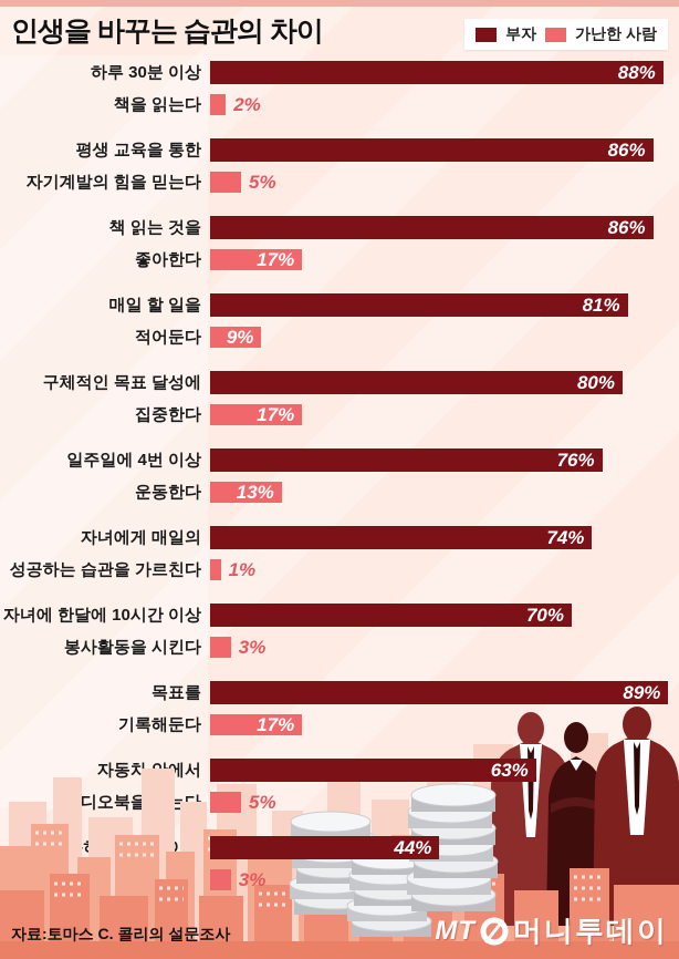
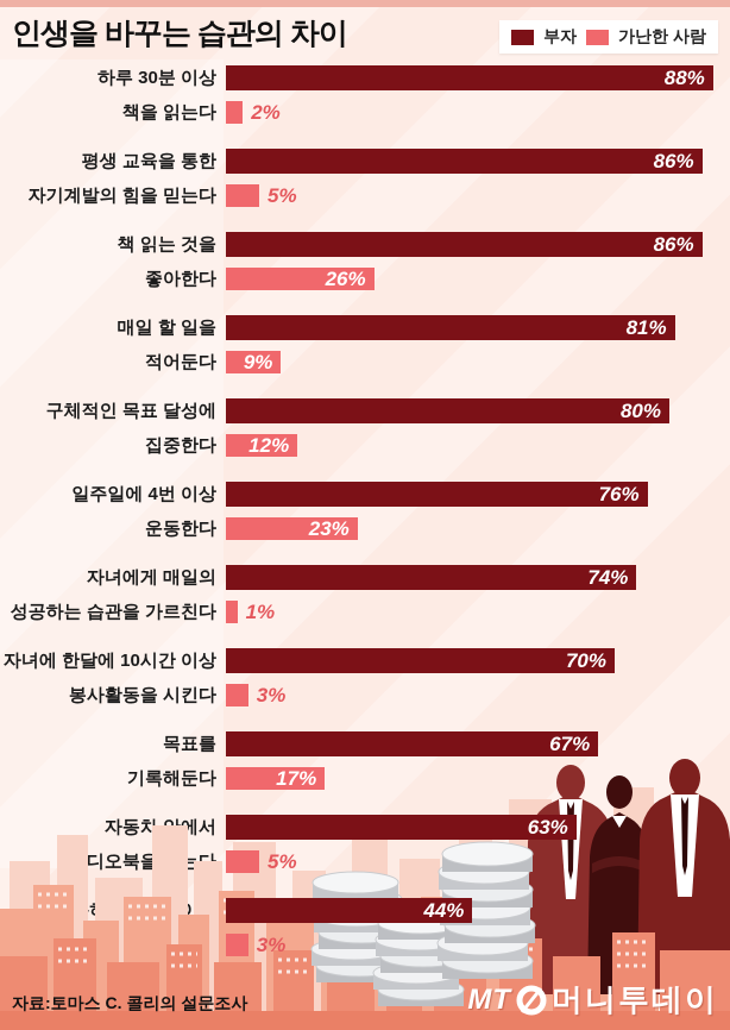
가난한 사람/책 읽는 것을 좋아한다: 17% -> 26%
가난한 사람/구체적인 목표 달성에 집중한다: 17% -> 12%
가난한 사람/일주일에 4번 이상 운동한다: 13% -> 23%
부자/목표를 기록해둔다: 89% -> 67%
